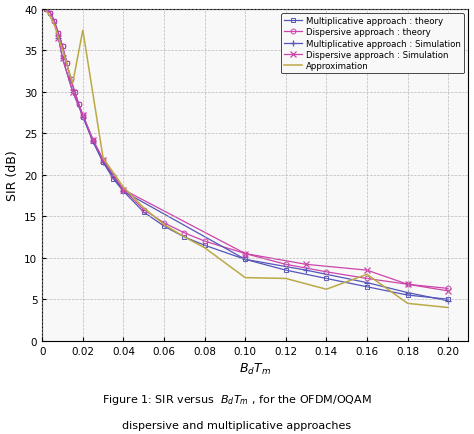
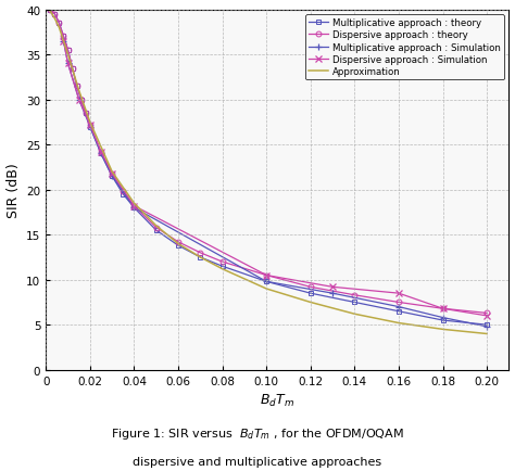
Approximation/0.02: 37.4 -> 27.5
Approximation/0.10: 7.6 -> 9.0
Approximation/0.16: 8.0 -> 5.2
